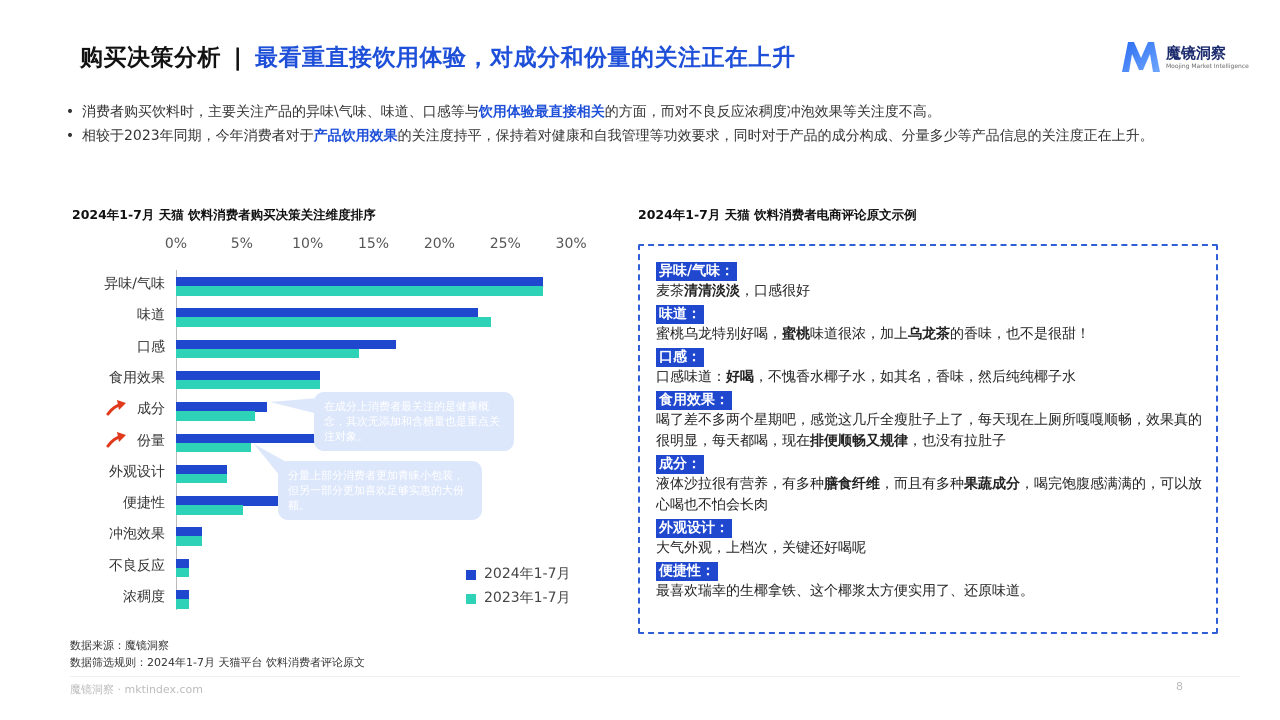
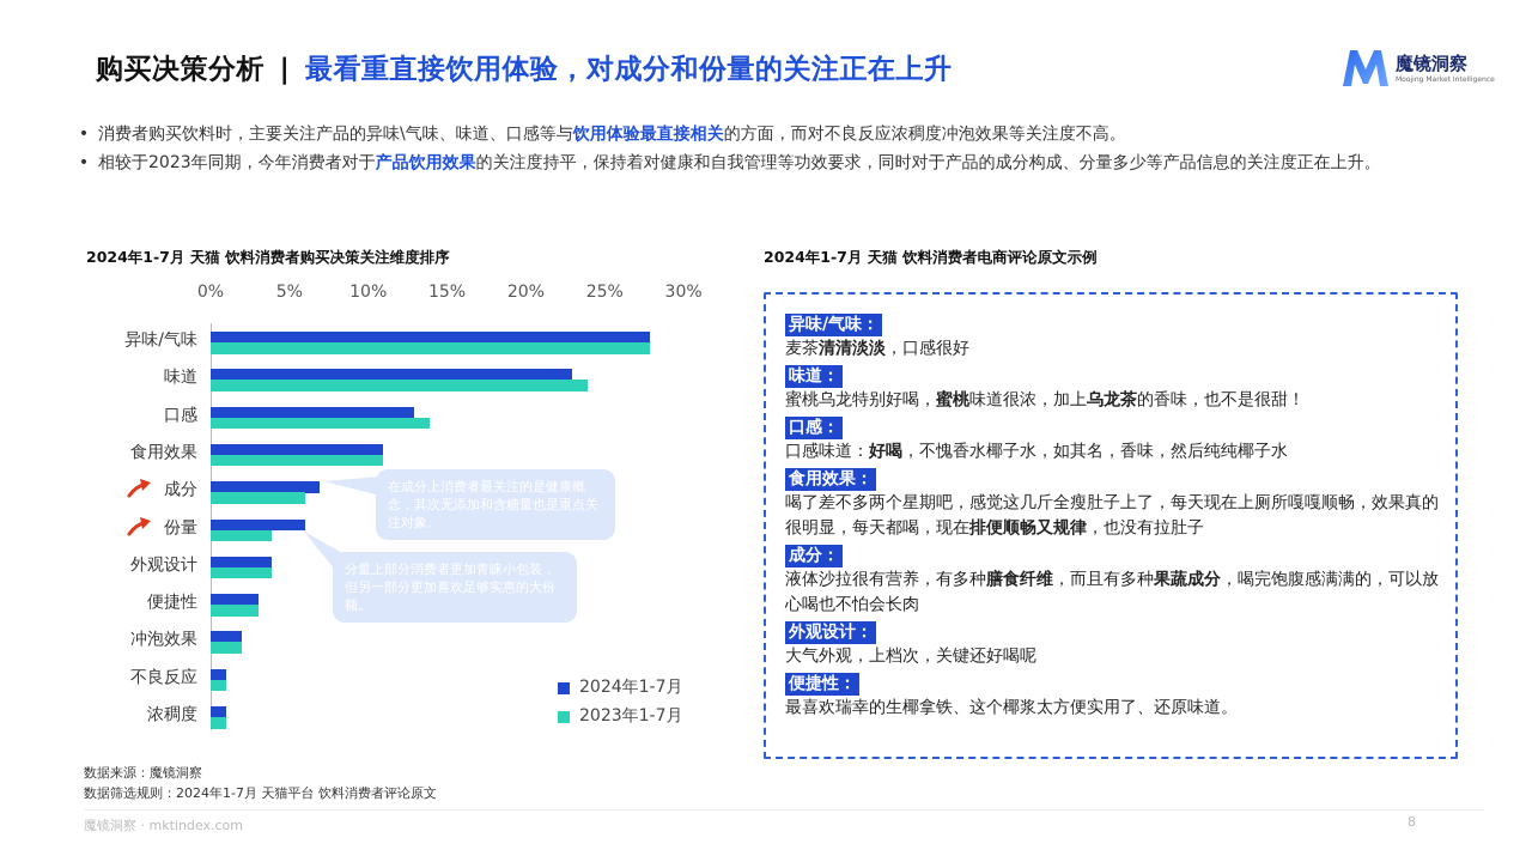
2024年1-7月/口感: 16.7% -> 12.9%
2024年1-7月/份量: 14.4% -> 6.0%
2023年1-7月/份量: 5.7% -> 3.9%
2024年1-7月/便捷性: 11.8% -> 3.0%
2023年1-7月/便捷性: 5.1% -> 3.0%
